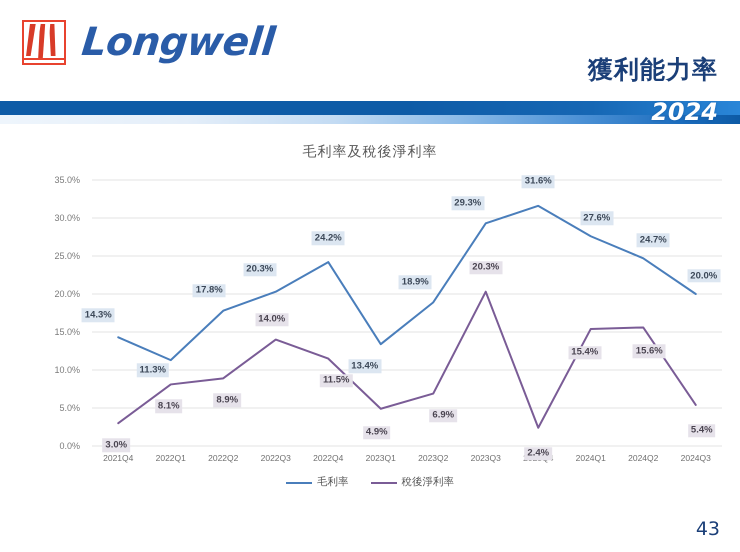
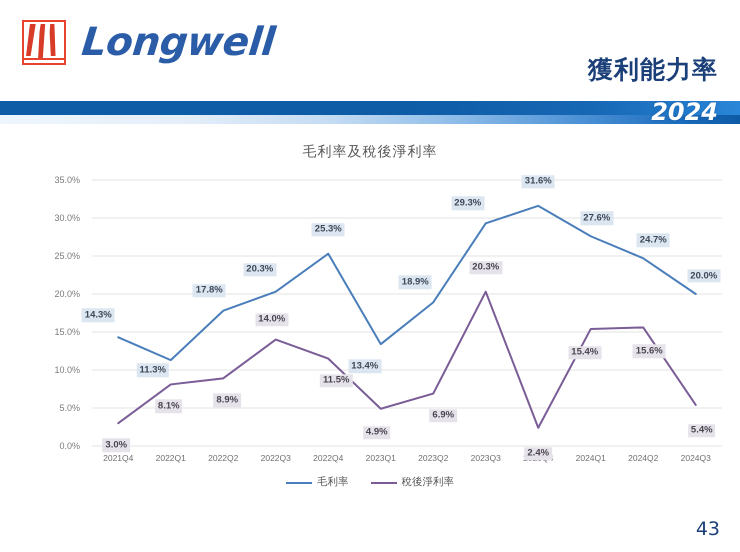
毛利率/2022Q4: 24.2% -> 25.3%
